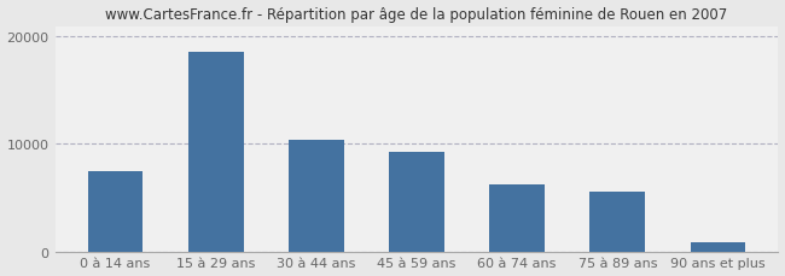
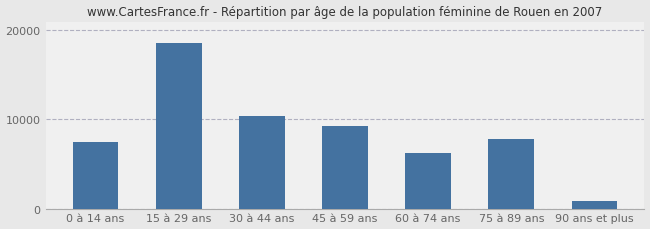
75 à 89 ans: 5600 -> 7800
